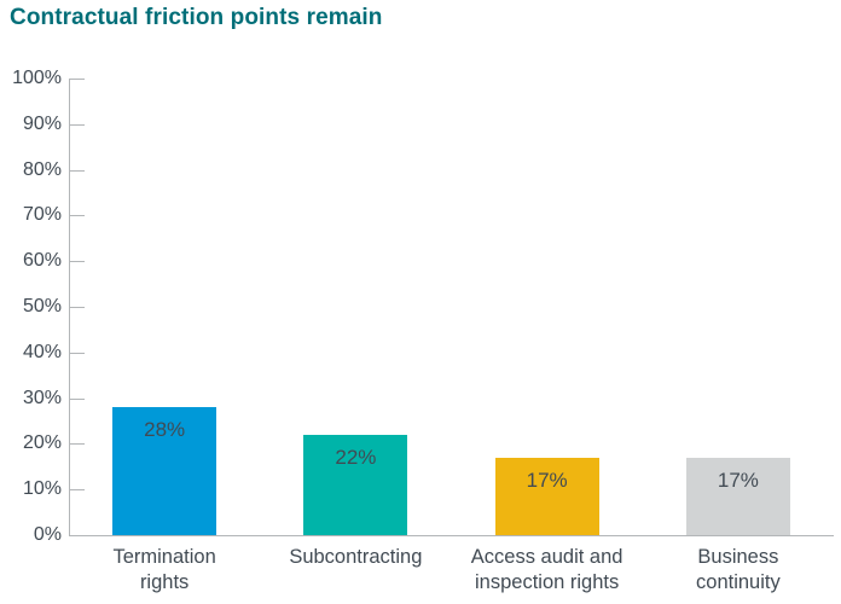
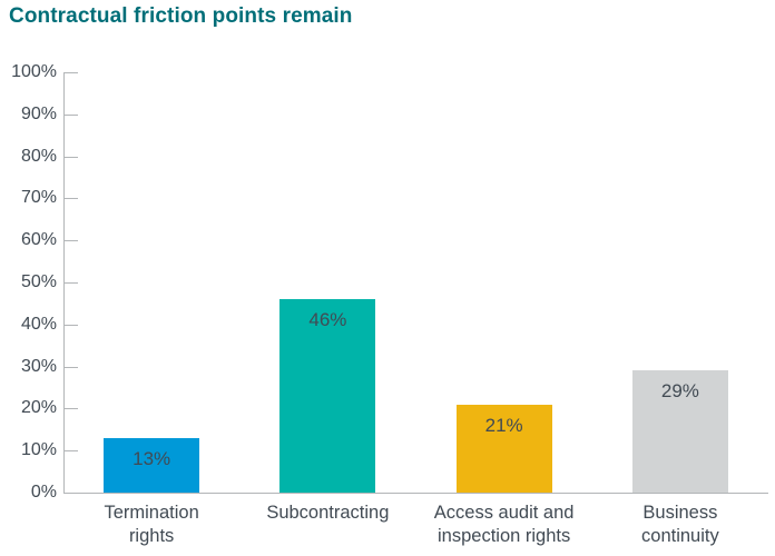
Termination rights: 28% -> 13%
Subcontracting: 22% -> 46%
Access audit and inspection rights: 17% -> 21%
Business continuity: 17% -> 29%
